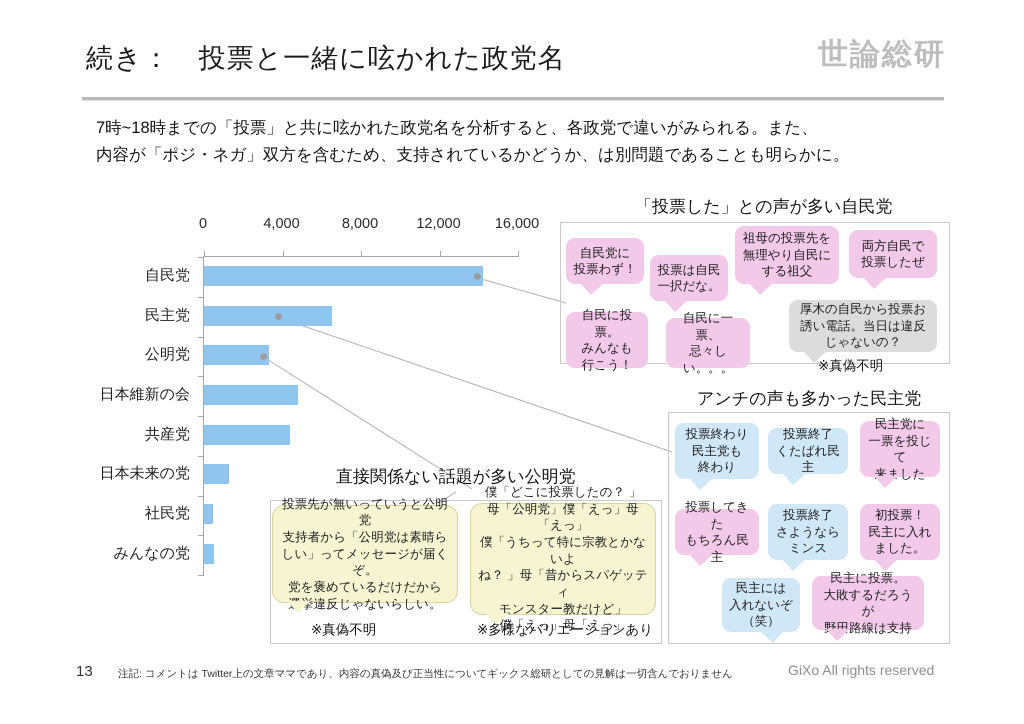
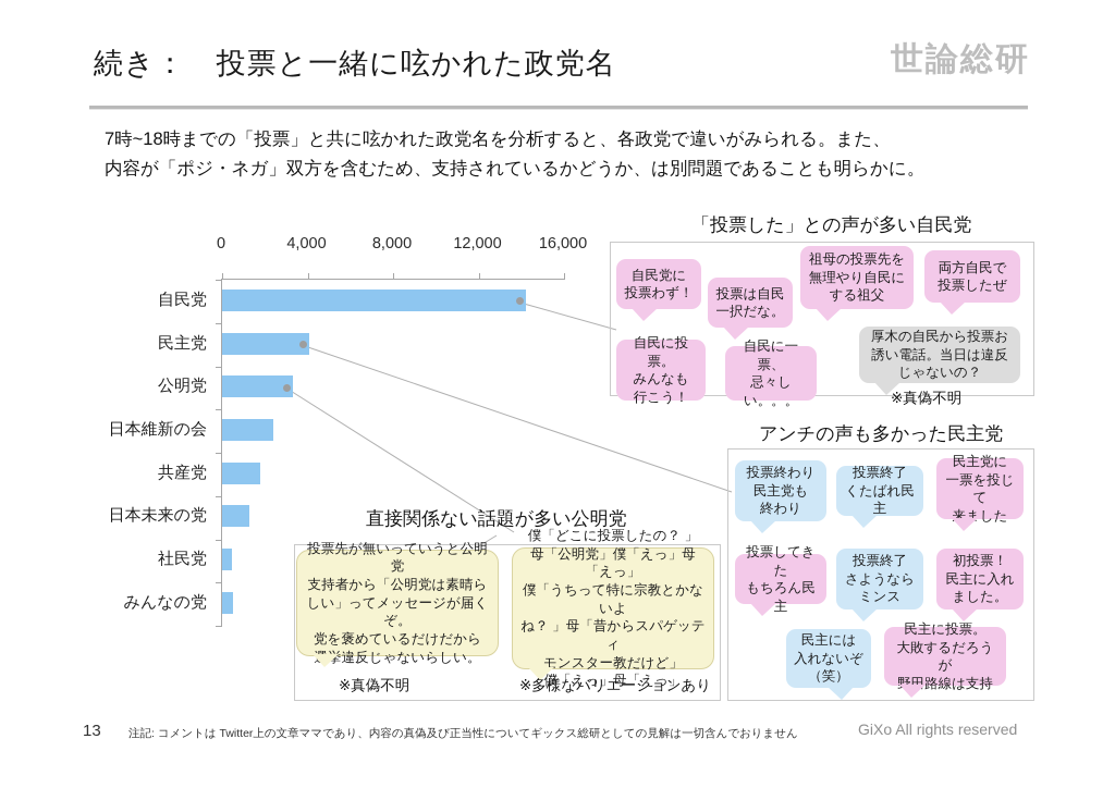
民主党: 6500 -> 4100
日本維新の会: 4800 -> 2400
共産党: 4400 -> 1800
